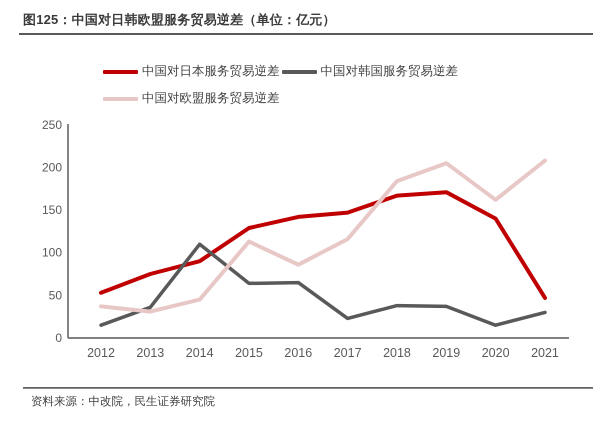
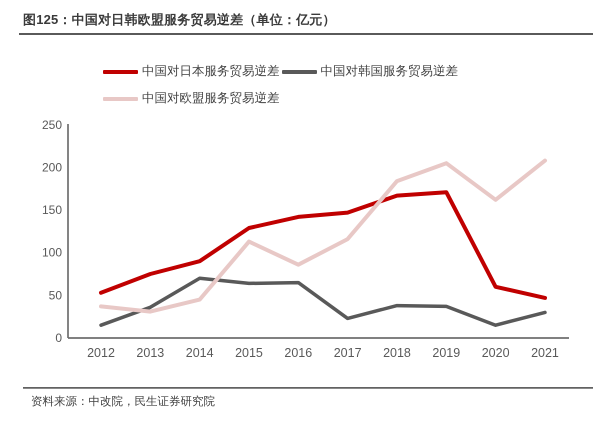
中国对韩国服务贸易逆差/2014: 110 -> 70
中国对日本服务贸易逆差/2020: 140 -> 60
